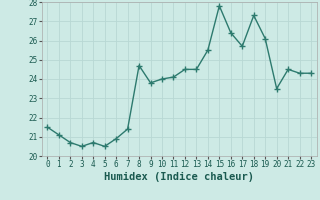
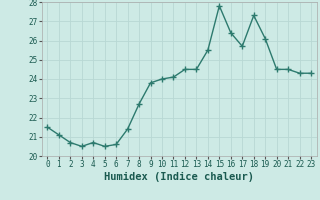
6: 20.9 -> 20.6
8: 24.7 -> 22.7
20: 23.5 -> 24.5
